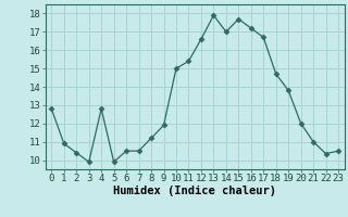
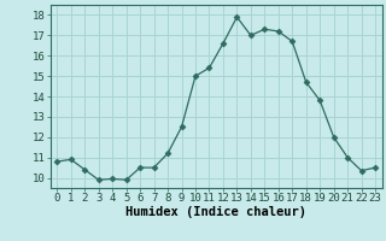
0: 12.8 -> 10.8
4: 12.8 -> 9.9
9: 11.9 -> 12.5
15: 17.7 -> 17.3
